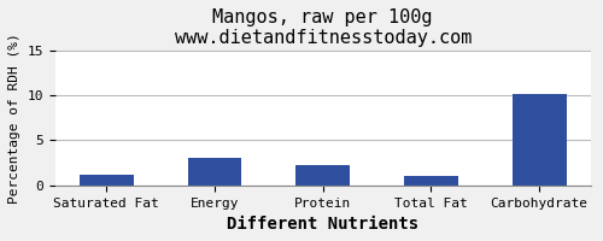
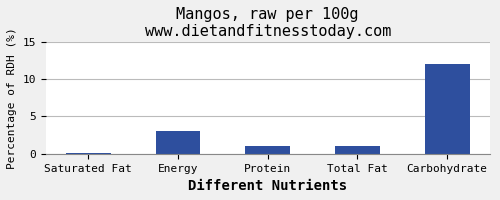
Saturated Fat: 1.2 -> 0.1
Protein: 2.2 -> 1.1
Carbohydrate: 10.2 -> 12.1
